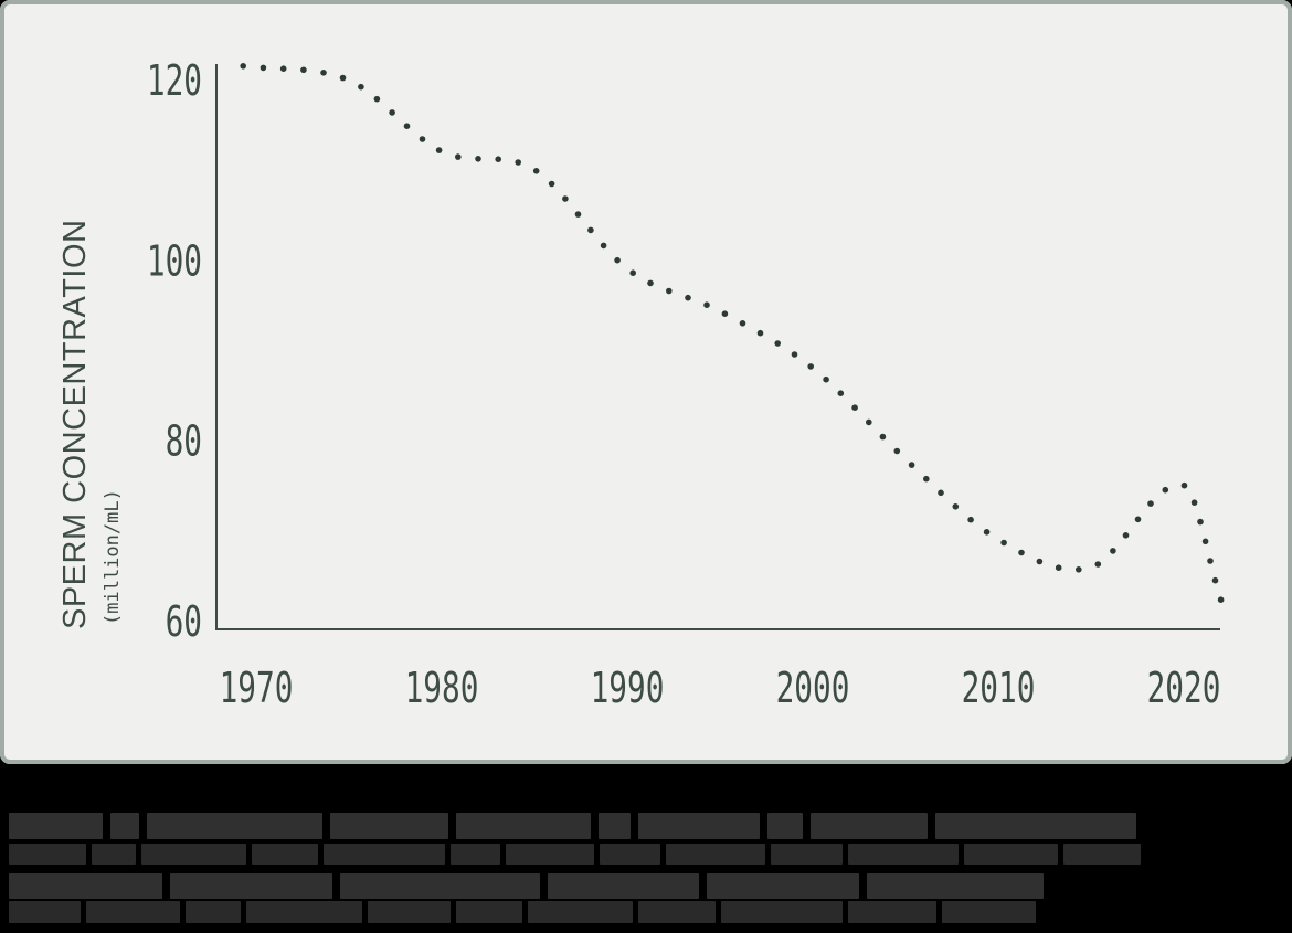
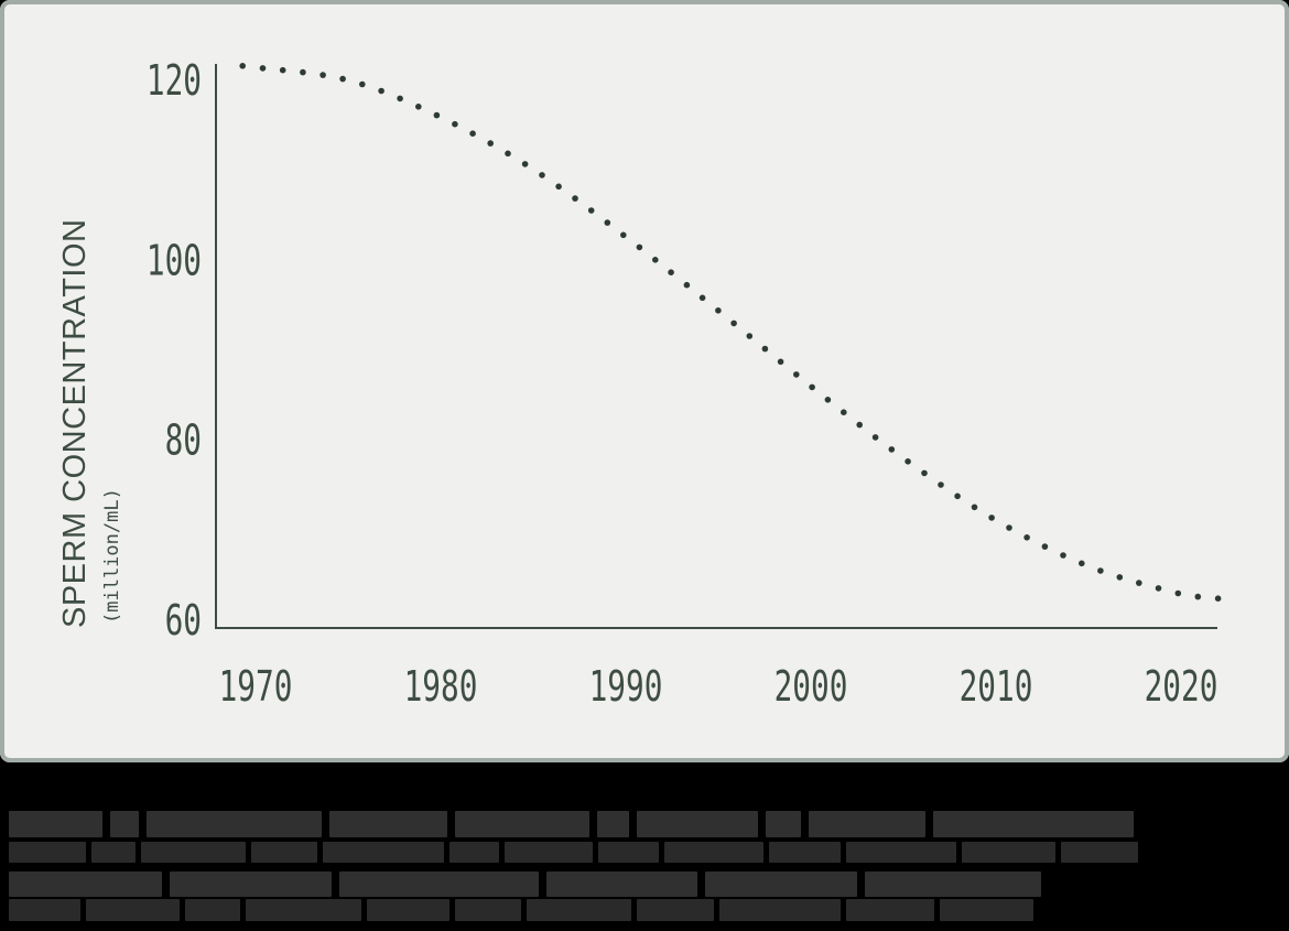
1980: 112 -> 116
1990: 99 -> 102
2000: 88 -> 86
2010: 69 -> 71
2020: 75 -> 63
